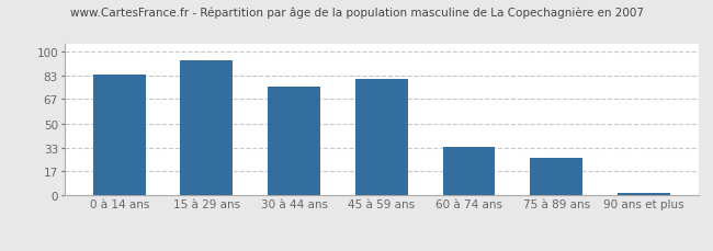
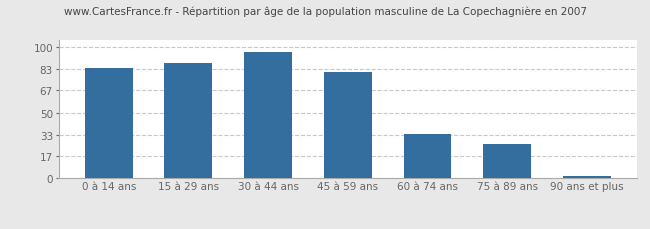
15 à 29 ans: 94 -> 88
30 à 44 ans: 76 -> 96
